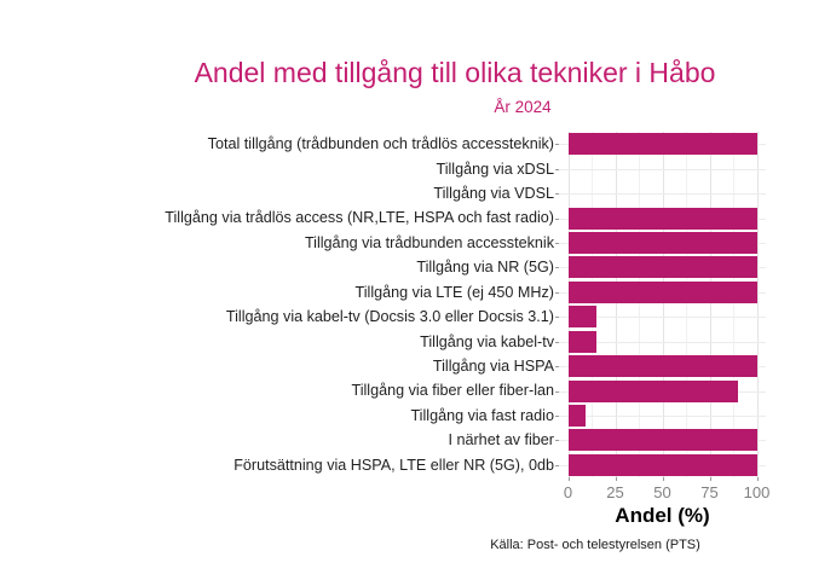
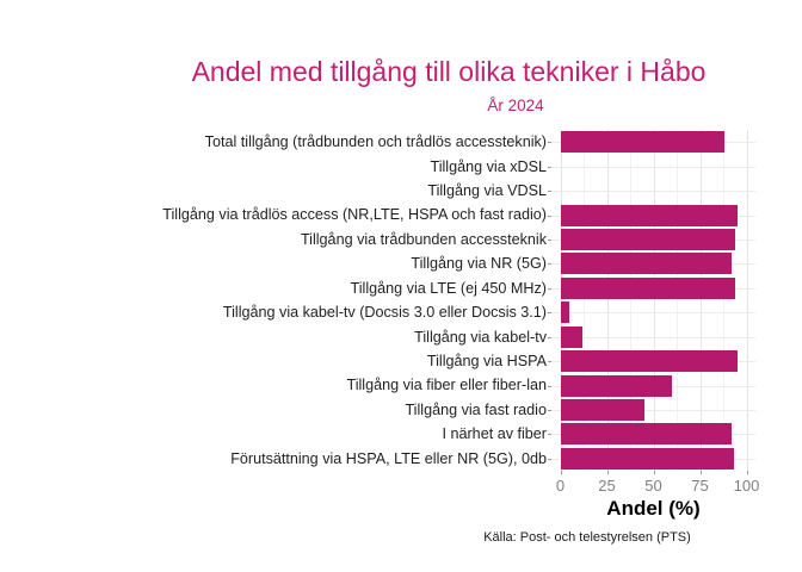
Total tillgång (trådbunden och trådlös accessteknik): 100 -> 88
Tillgång via trådlös access (NR,LTE, HSPA och fast radio): 100 -> 95
Tillgång via trådbunden accessteknik: 100 -> 94
Tillgång via NR (5G): 100 -> 92
Tillgång via LTE (ej 450 MHz): 100 -> 94
Tillgång via kabel-tv (Docsis 3.0 eller Docsis 3.1): 15 -> 5
Tillgång via kabel-tv: 15 -> 12
Tillgång via HSPA: 100 -> 95
Tillgång via fiber eller fiber-lan: 90 -> 60
Tillgång via fast radio: 9 -> 45
I närhet av fiber: 100 -> 92
Förutsättning via HSPA, LTE eller NR (5G), 0db: 100 -> 93
